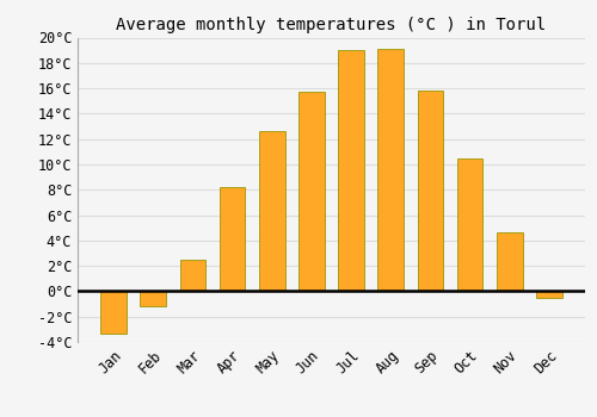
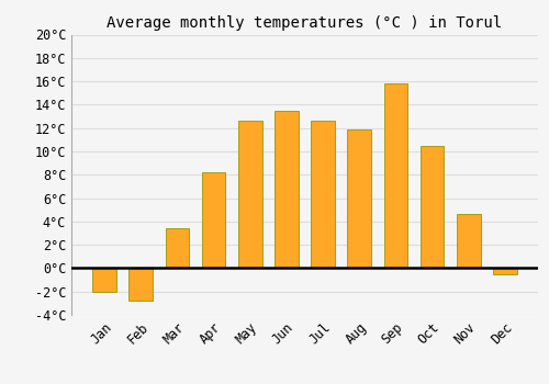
Jan: -3.3°C -> -2.0°C
Feb: -1.2°C -> -2.8°C
Mar: 2.5°C -> 3.4°C
Jun: 15.7°C -> 13.5°C
Jul: 19.0°C -> 12.6°C
Aug: 19.1°C -> 11.9°C
